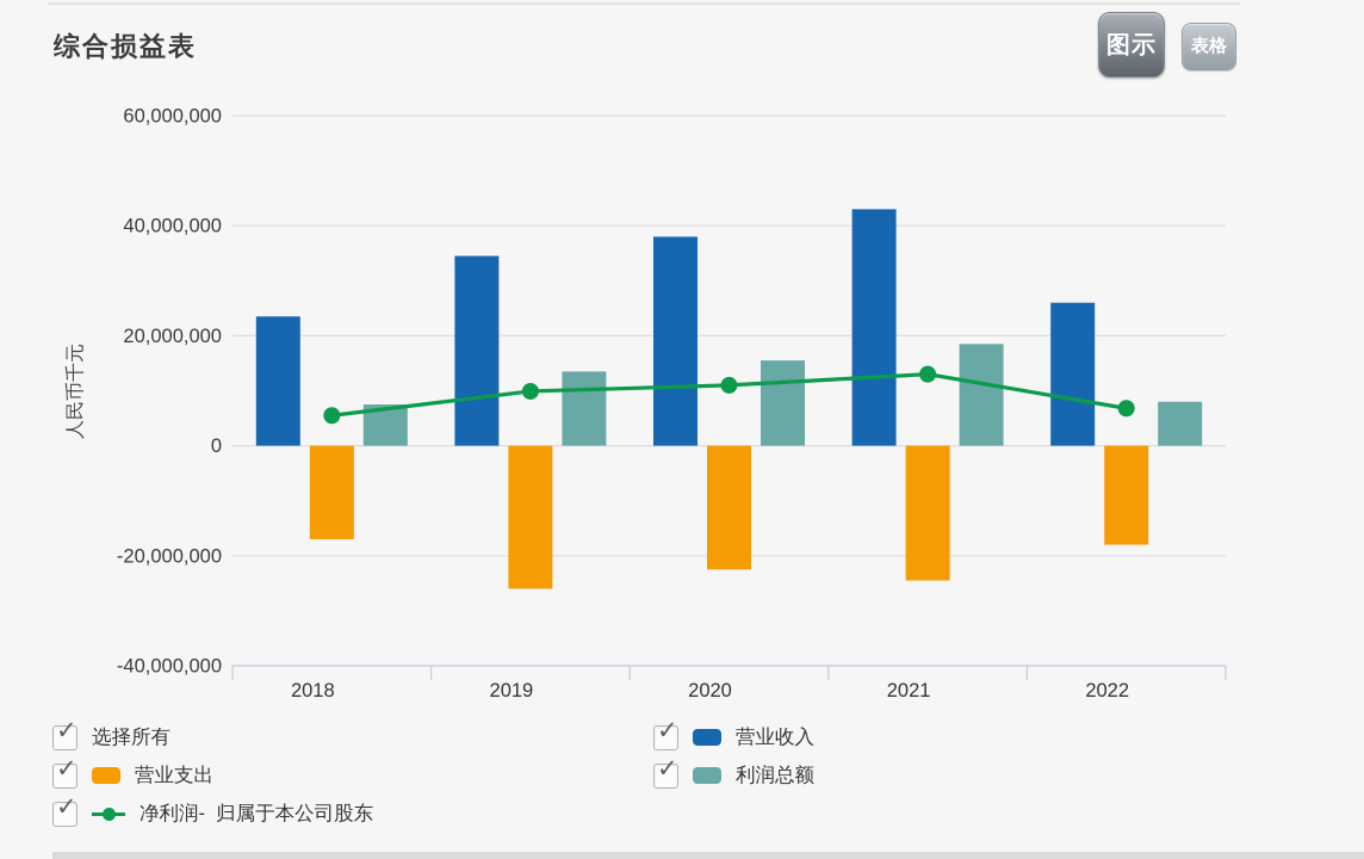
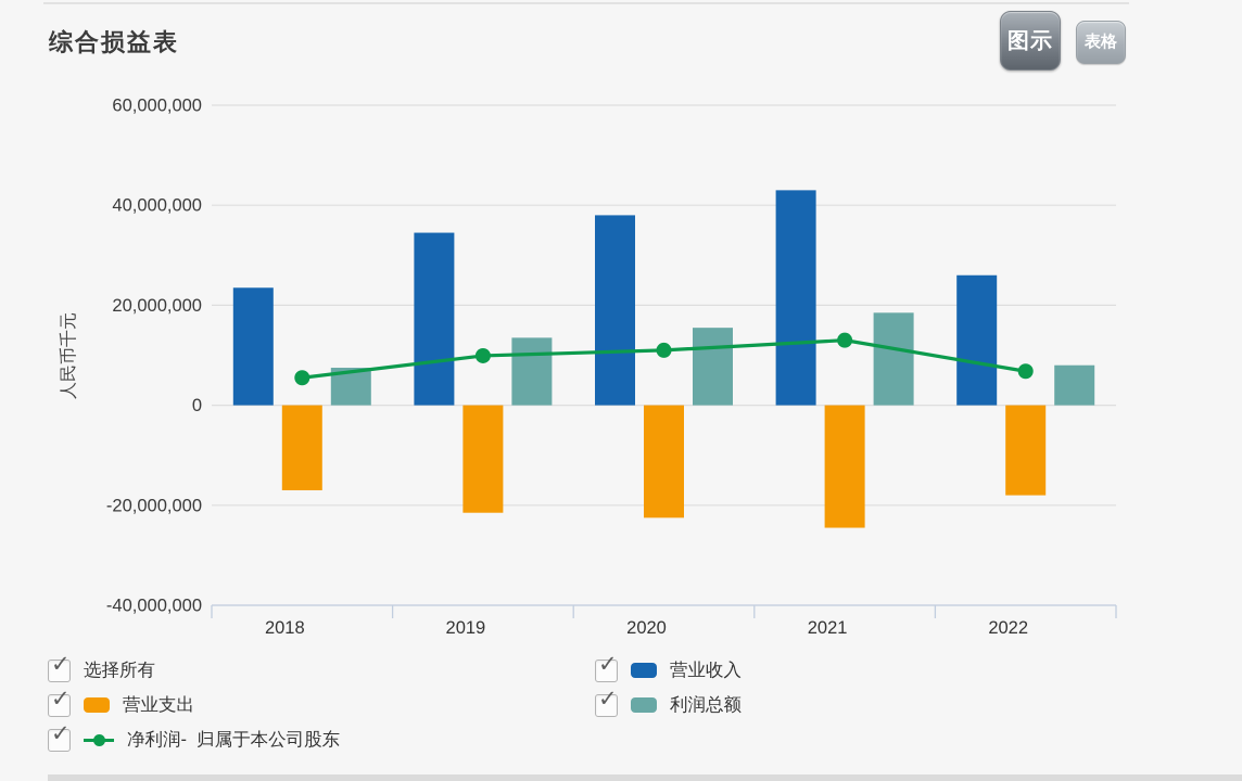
营业支出/2019: -26000000 -> -22000000
